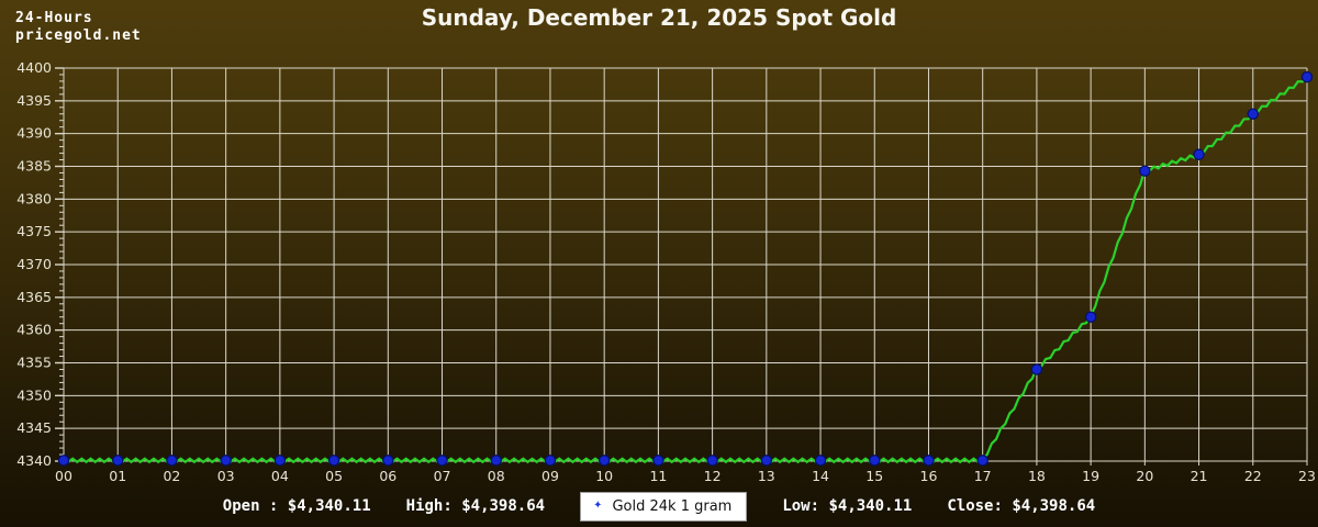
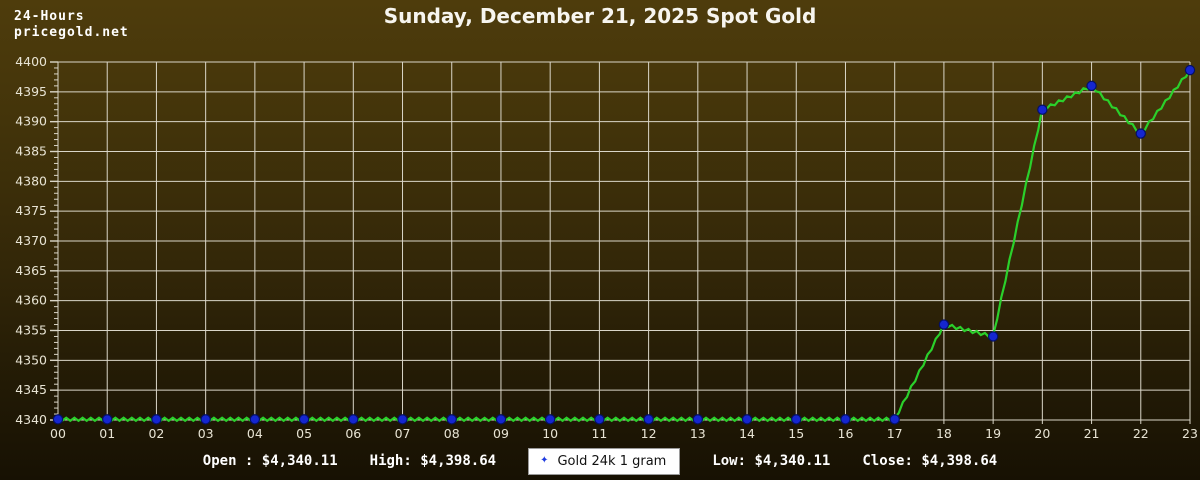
18: 4354 -> 4356
19: 4362 -> 4354
20: 4384 -> 4392
21: 4387 -> 4396
22: 4393 -> 4388
